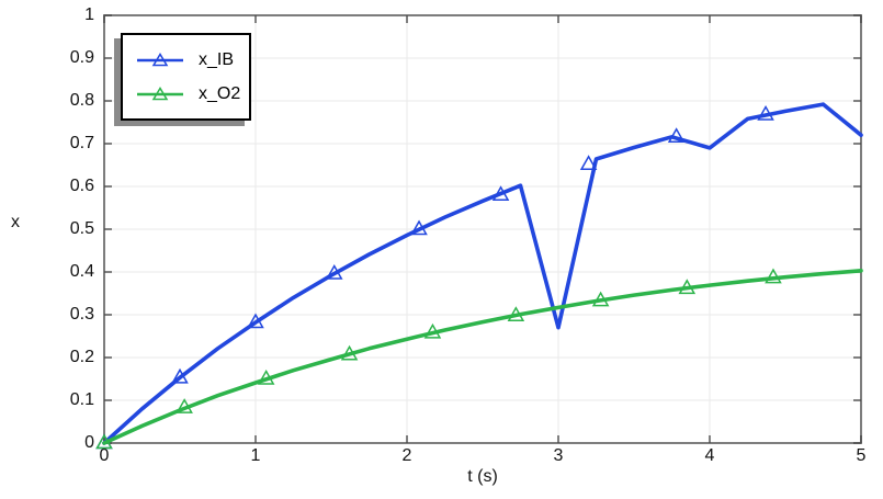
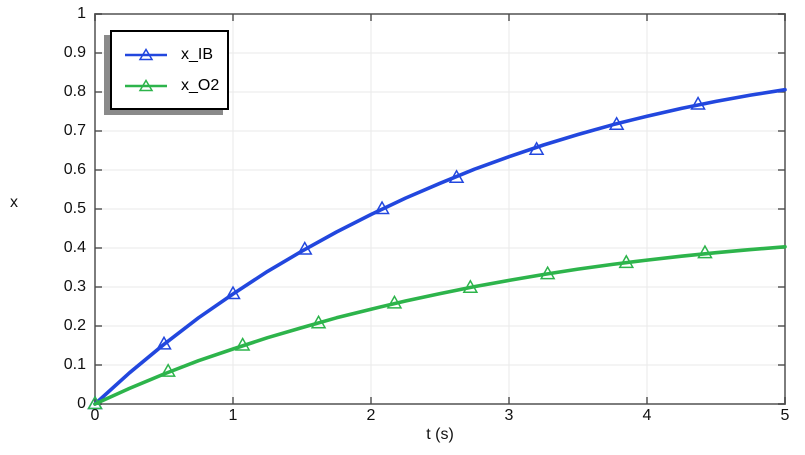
x_IB/3: 0.27 -> 0.63
x_IB/4: 0.69 -> 0.74
x_IB/5: 0.72 -> 0.81
